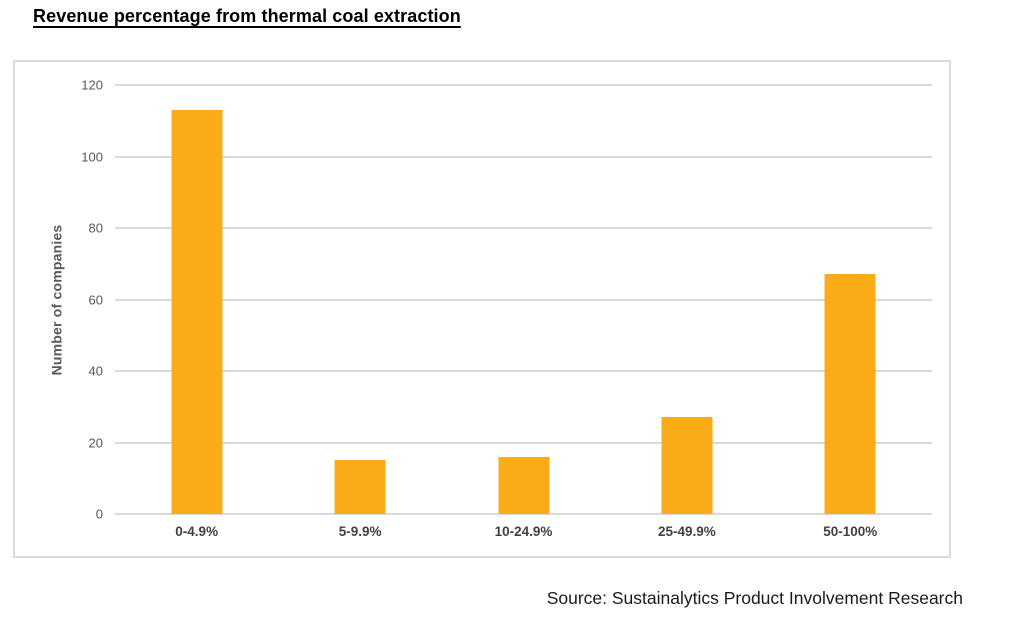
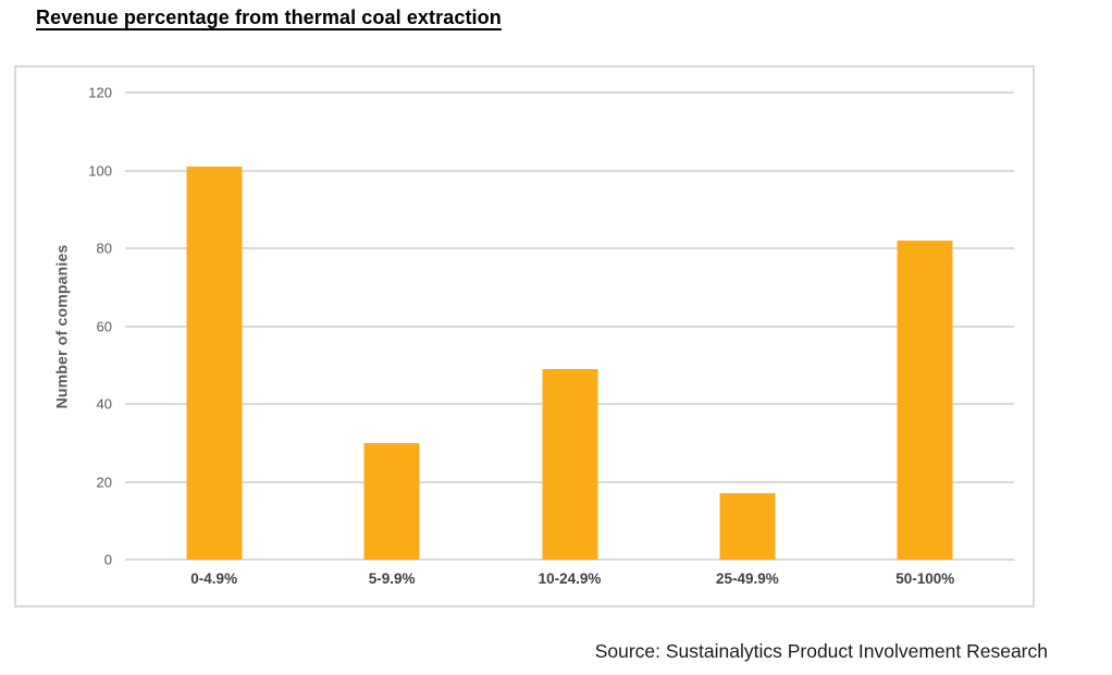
0-4.9%: 113 -> 101
5-9.9%: 15 -> 30
10-24.9%: 16 -> 49
25-49.9%: 27 -> 17
50-100%: 67 -> 82
